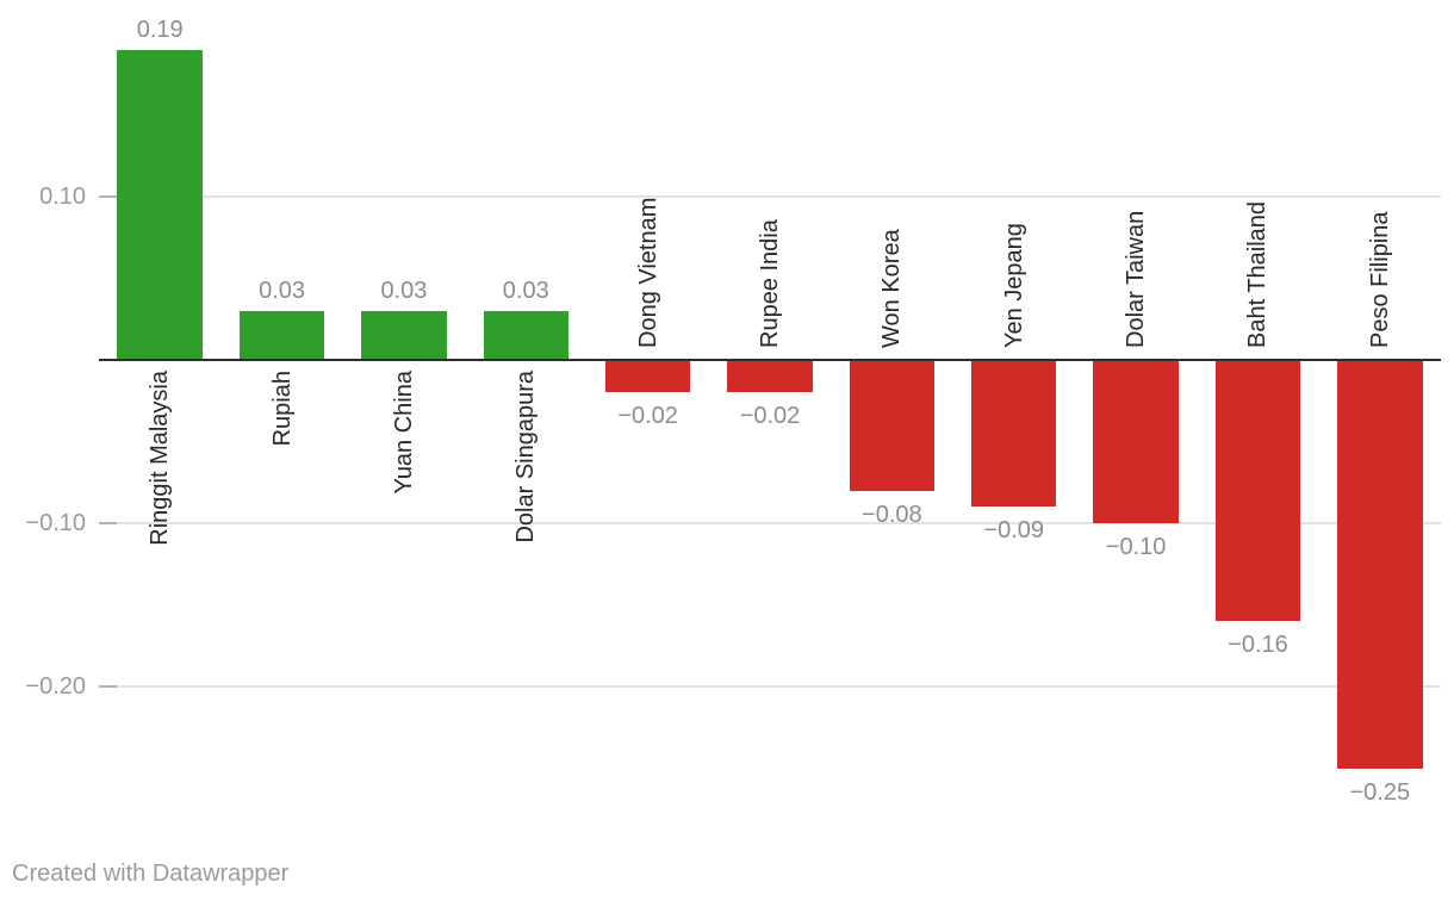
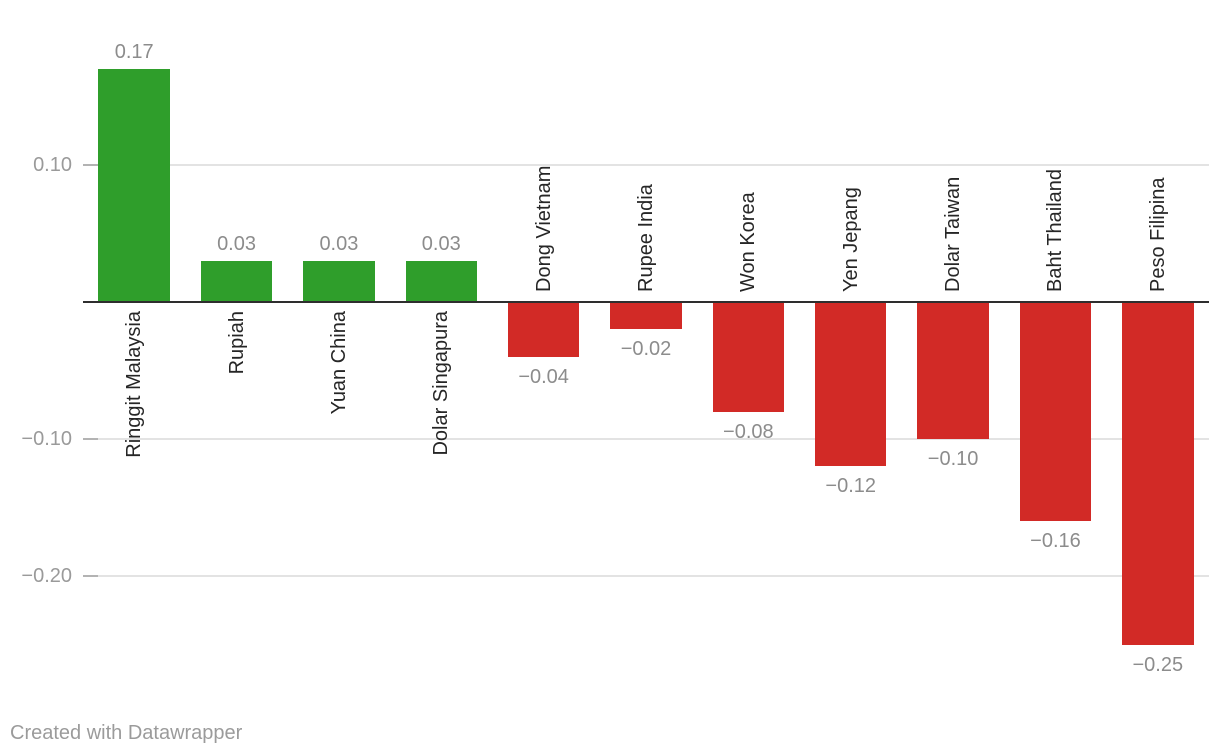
Ringgit Malaysia: 0.19 -> 0.17
Dong Vietnam: −0.02 -> −0.04
Yen Jepang: −0.09 -> −0.12
